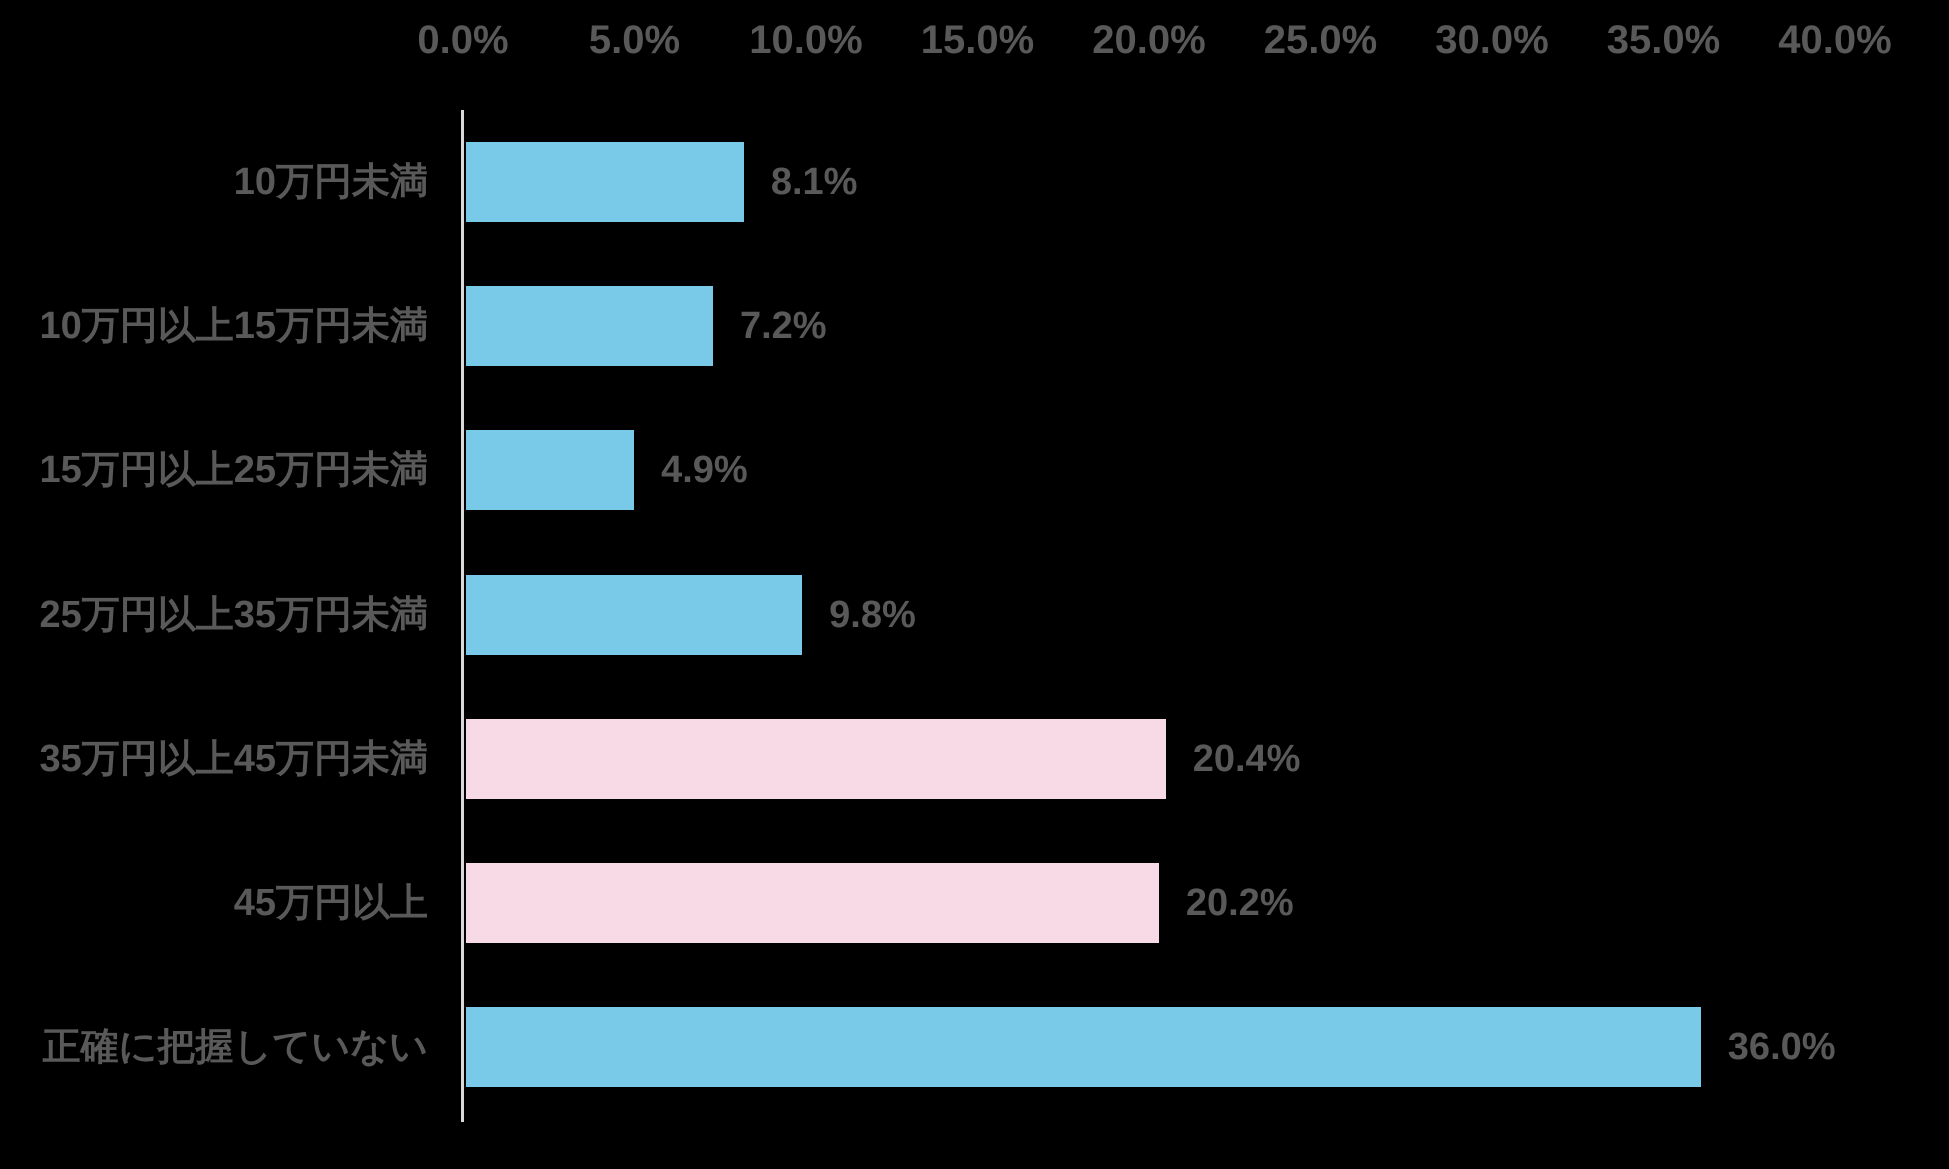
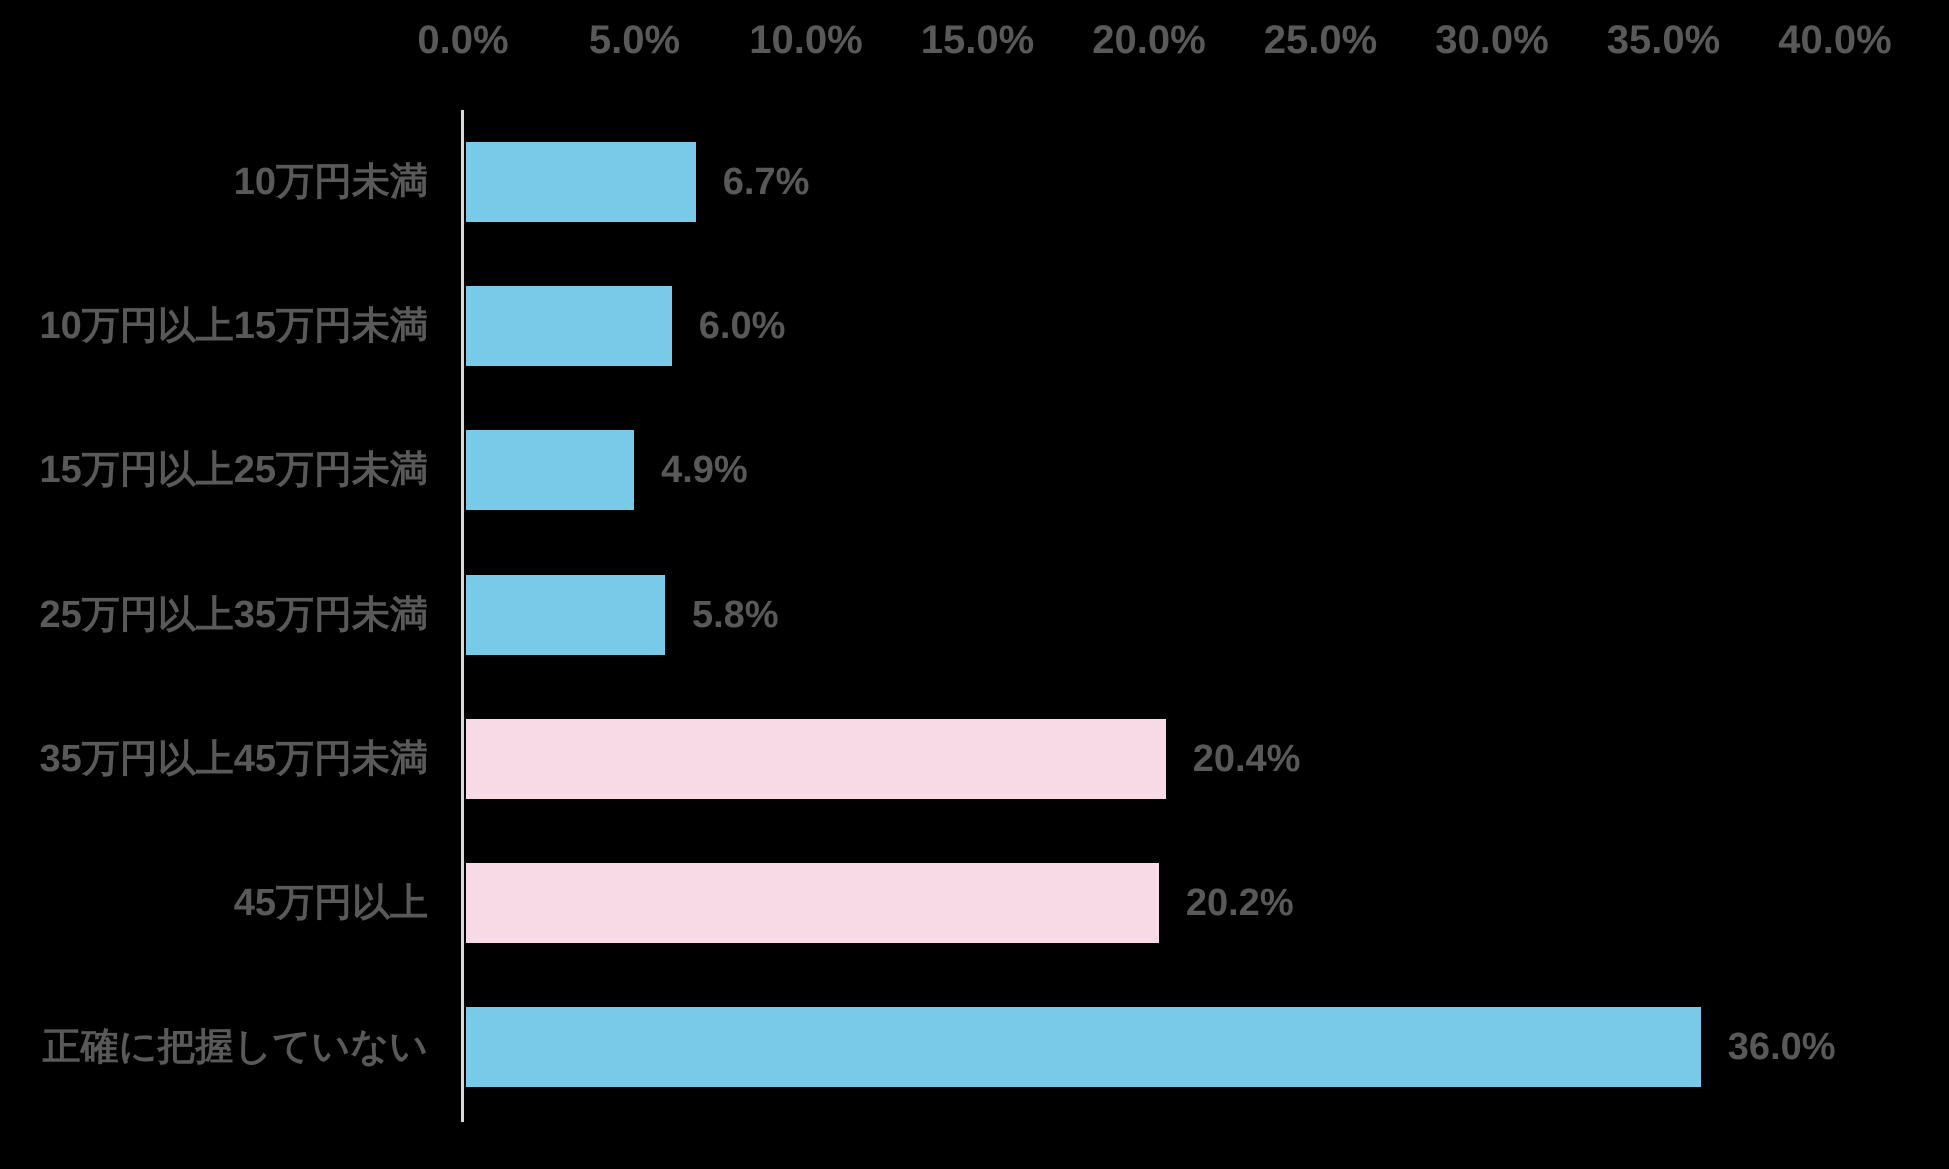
10万円未満: 8.1% -> 6.7%
10万円以上15万円未満: 7.2% -> 6.0%
25万円以上35万円未満: 9.8% -> 5.8%
